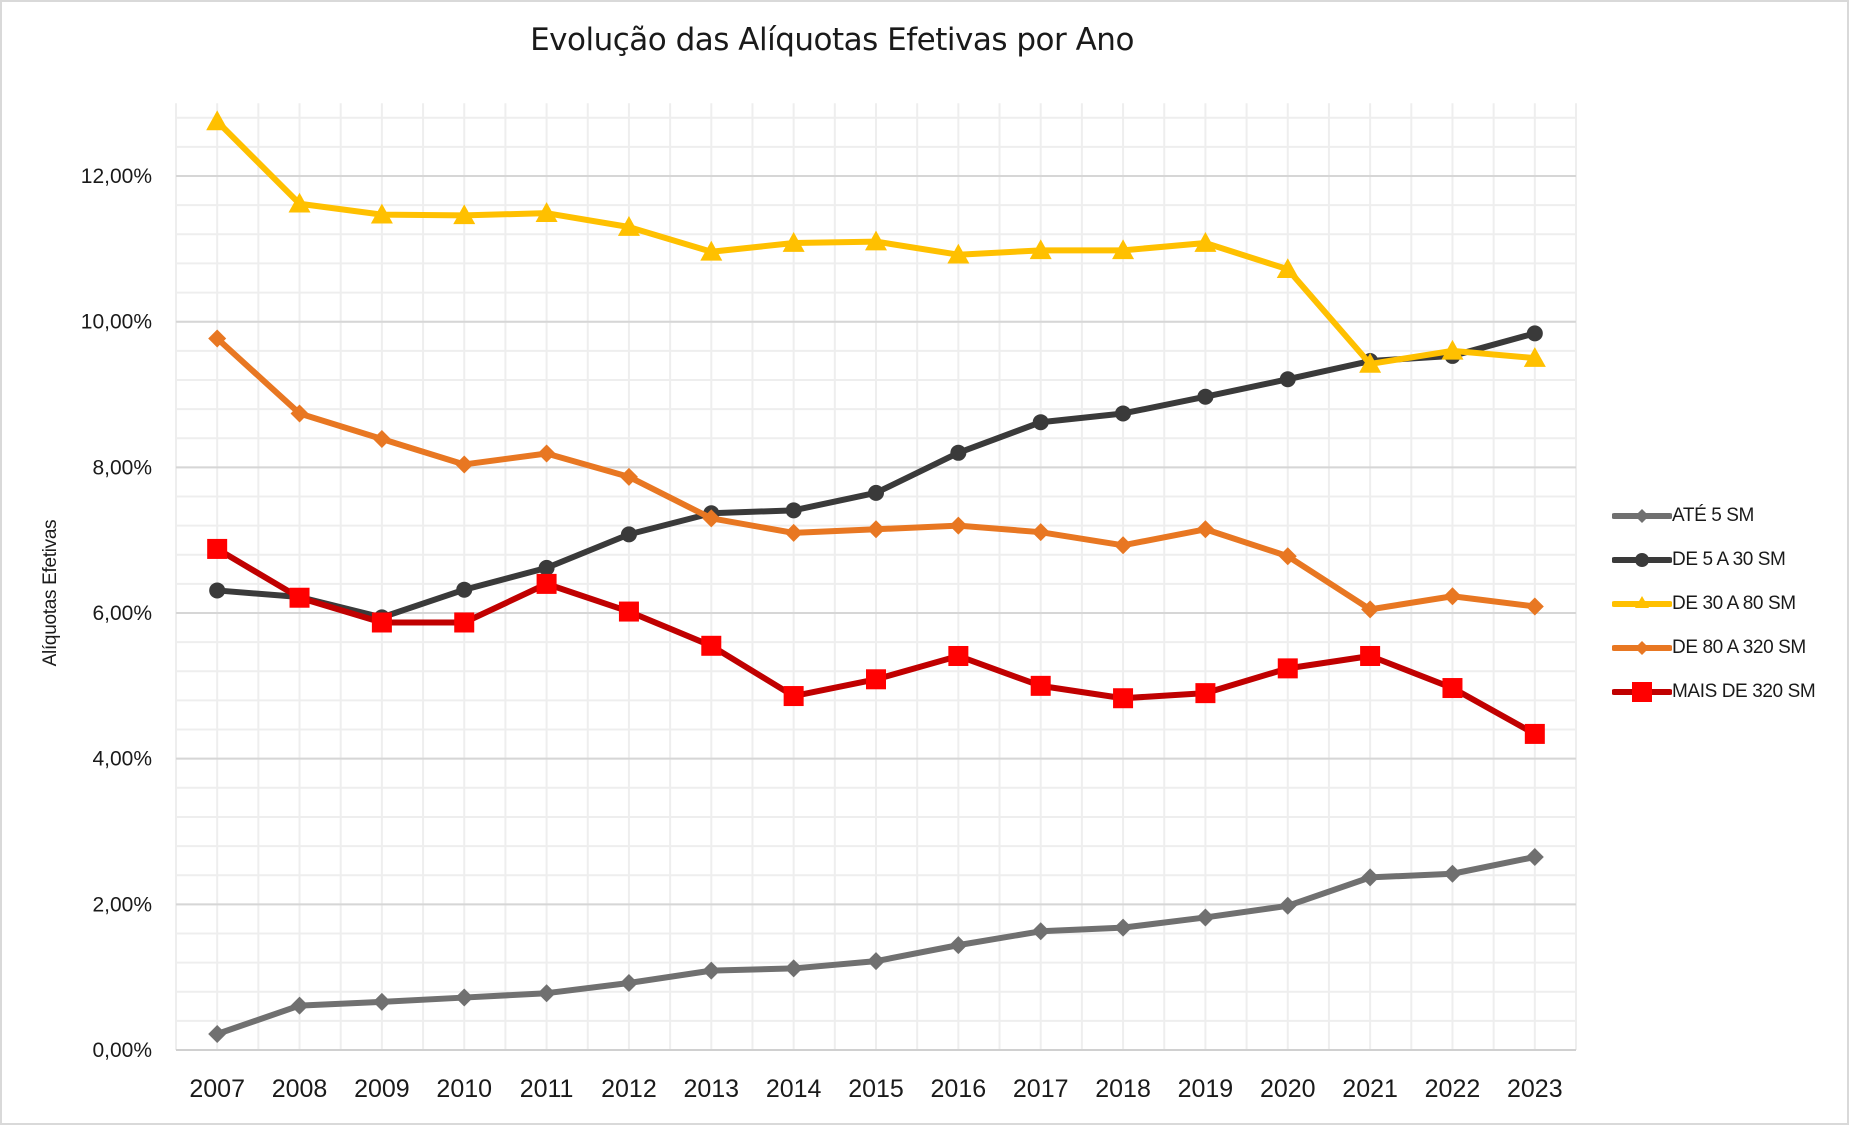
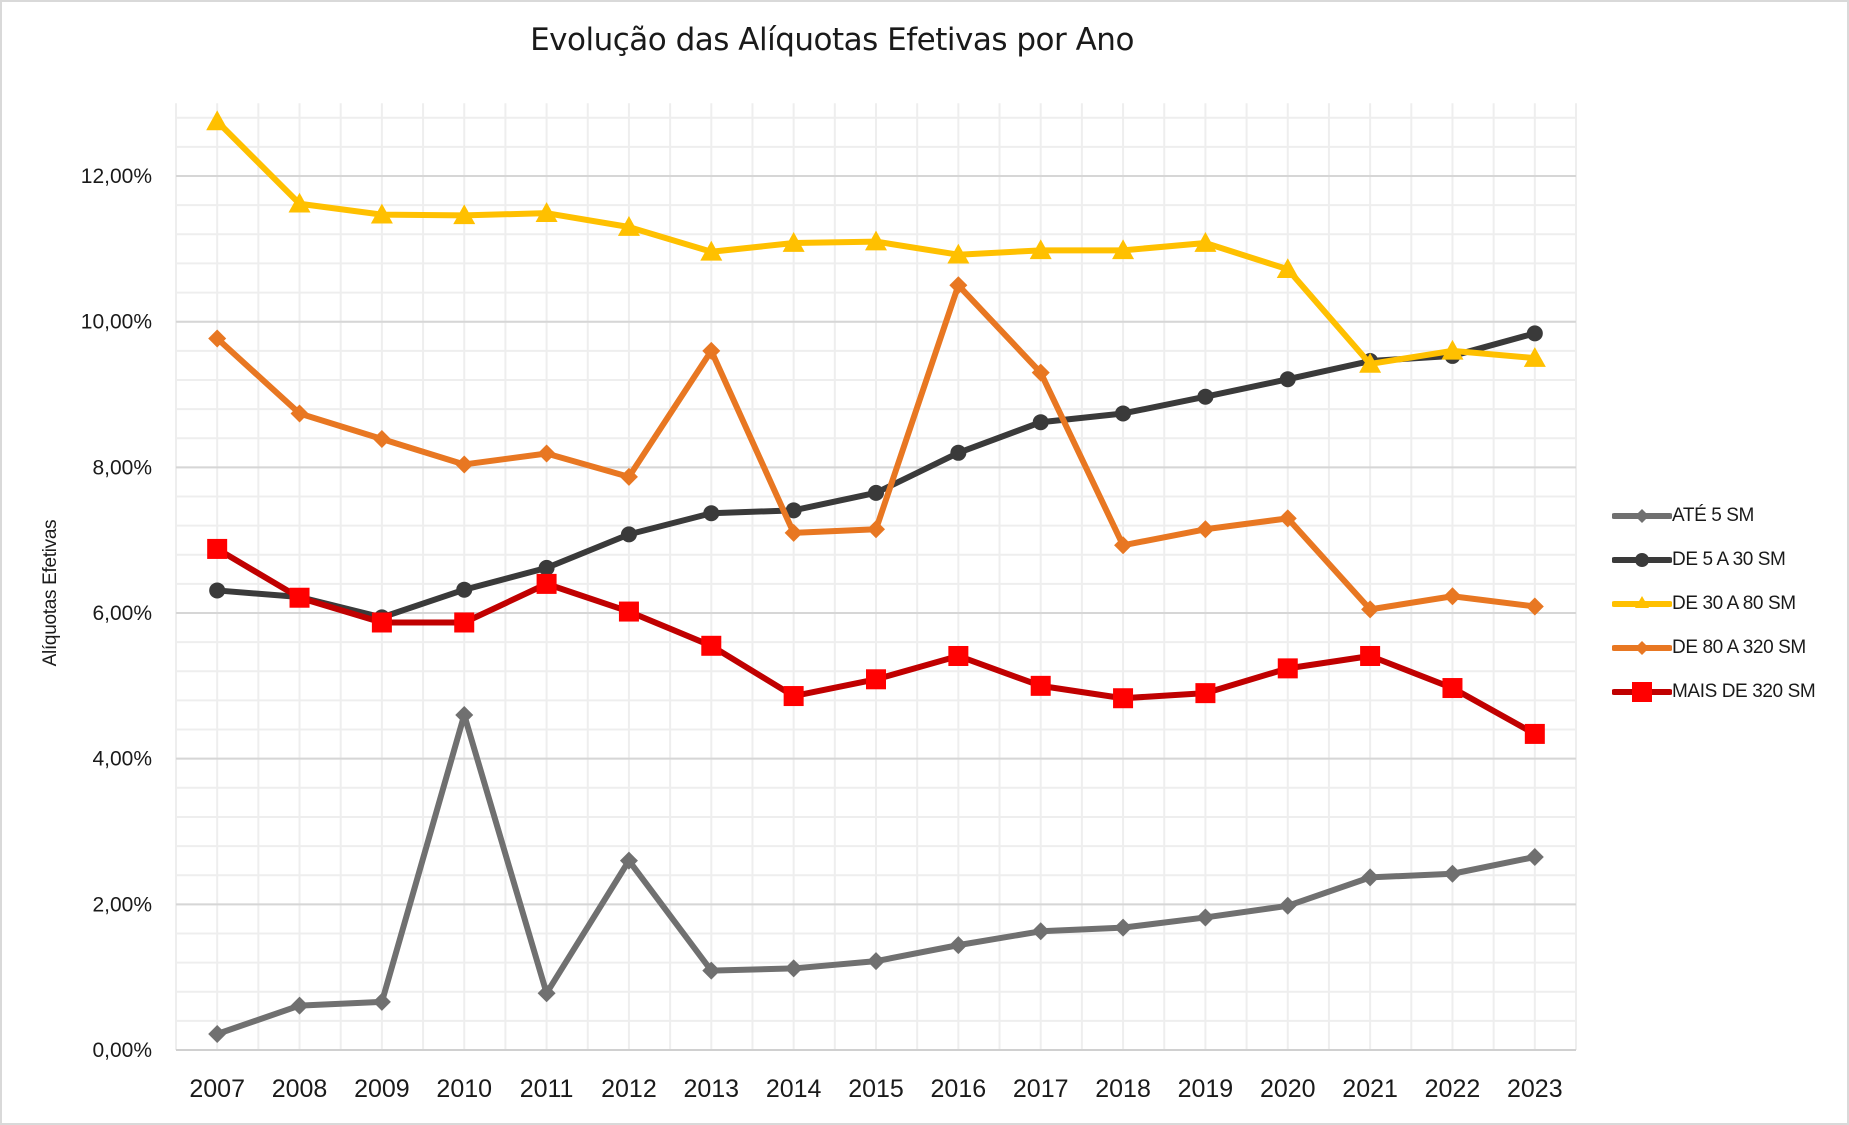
ATÉ 5 SM/2010: 0,7% -> 4,6%
ATÉ 5 SM/2012: 0,9% -> 2,6%
DE 80 A 320 SM/2013: 7,3% -> 9,6%
DE 80 A 320 SM/2016: 7,2% -> 10,5%
DE 80 A 320 SM/2017: 7,1% -> 9,3%
DE 80 A 320 SM/2020: 6,8% -> 7,3%
